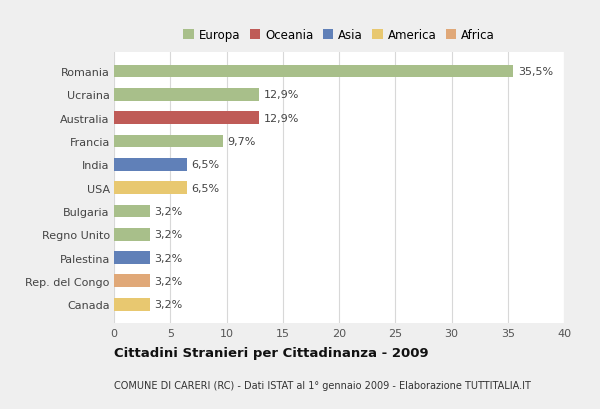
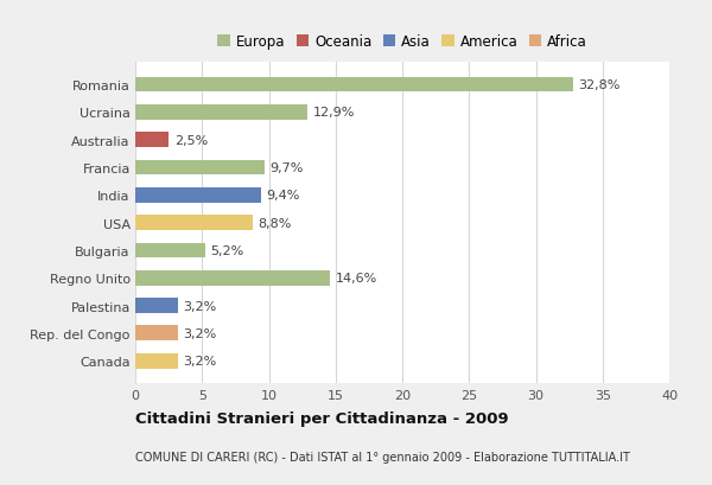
Romania: 35,5% -> 32,8%
Australia: 12,9% -> 2,5%
India: 6,5% -> 9,4%
USA: 6,5% -> 8,8%
Bulgaria: 3,2% -> 5,2%
Regno Unito: 3,2% -> 14,6%
